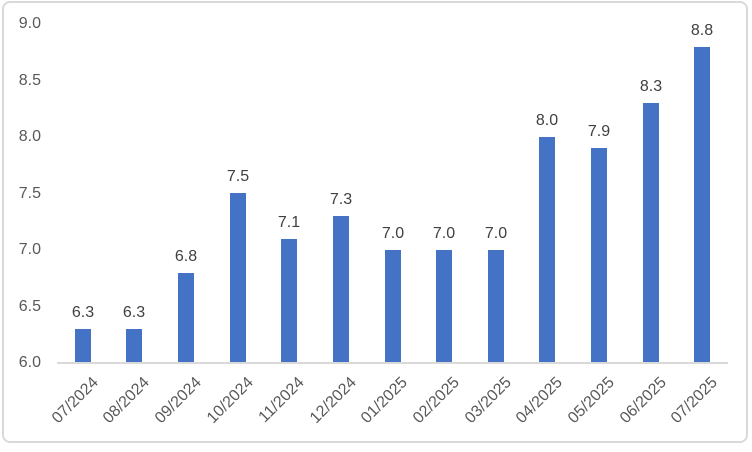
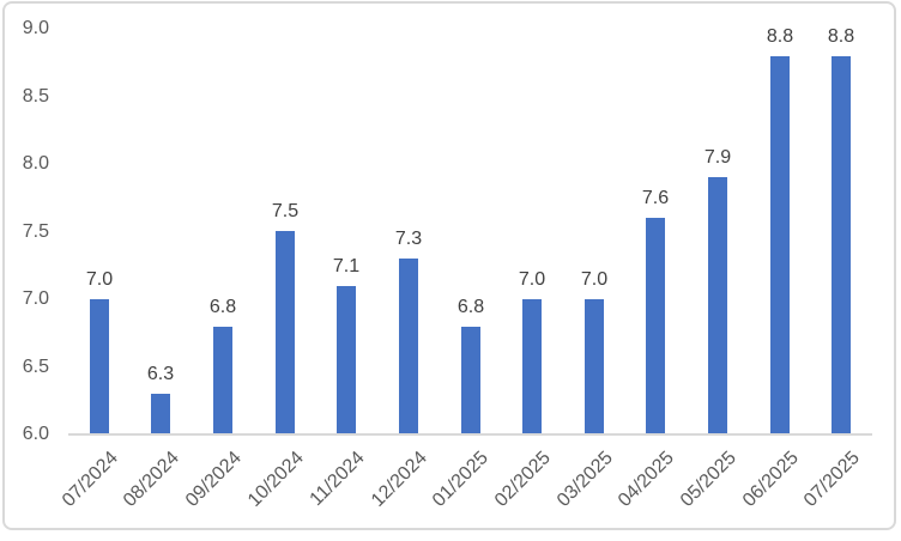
07/2024: 6.3 -> 7.0
01/2025: 7.0 -> 6.8
04/2025: 8.0 -> 7.6
06/2025: 8.3 -> 8.8
